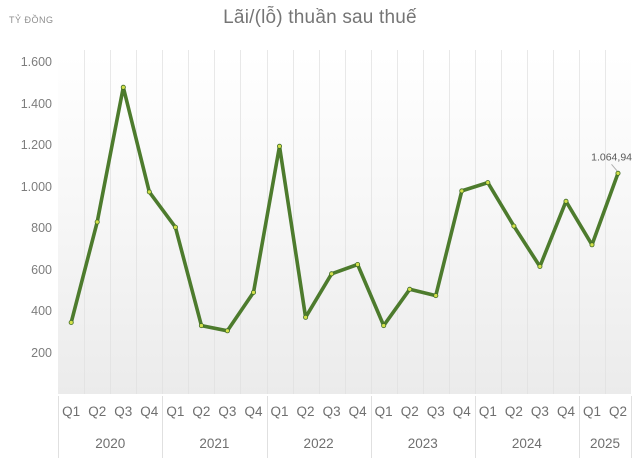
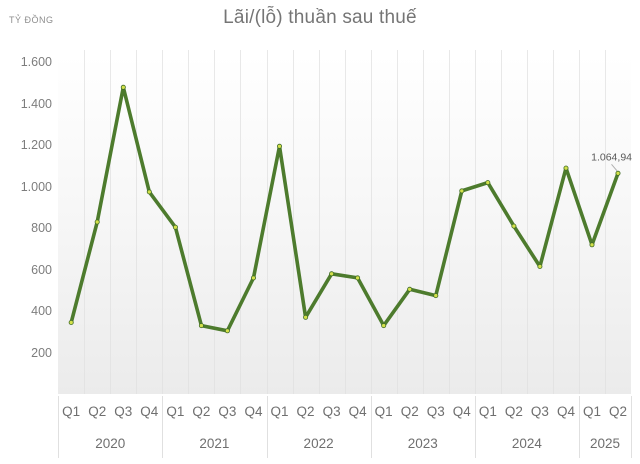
Q4 2021: 490 -> 560
Q4 2022: 620 -> 560
Q4 2024: 930 -> 1090
